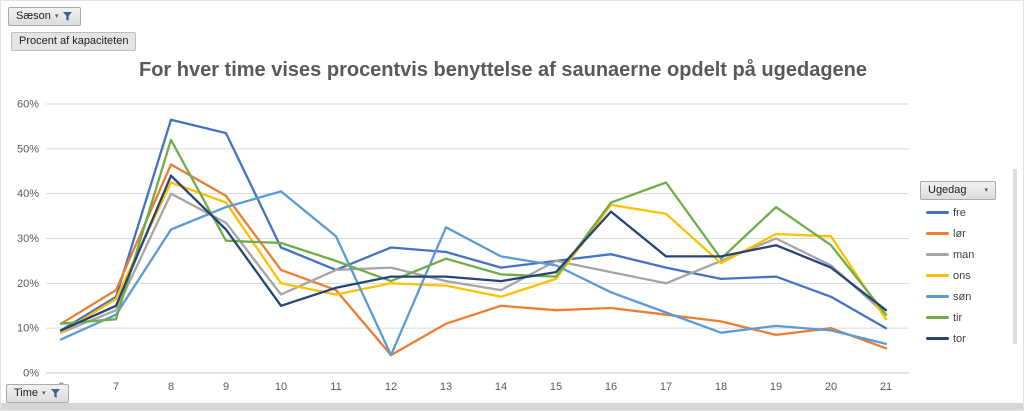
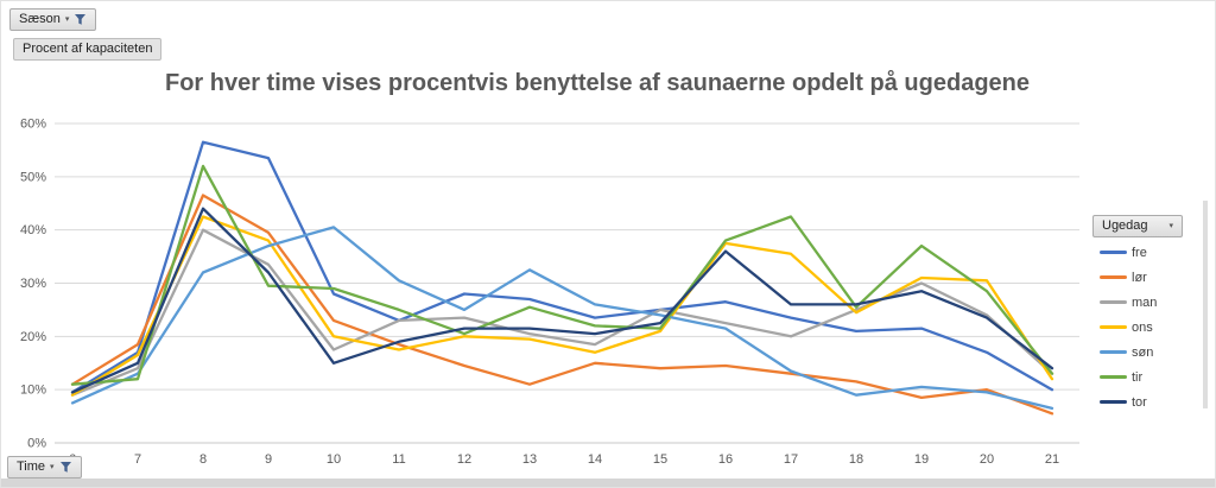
lør/12: 4% -> 14%
søn/12: 4% -> 25%
søn/16: 18% -> 22%
